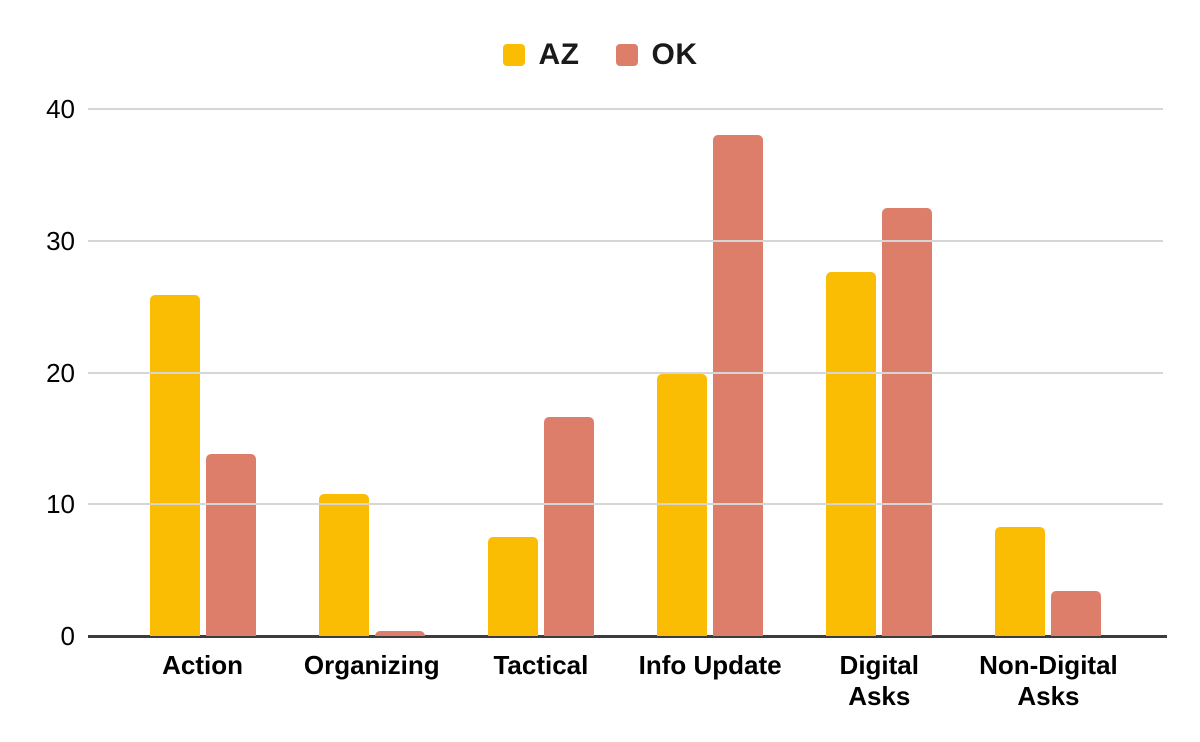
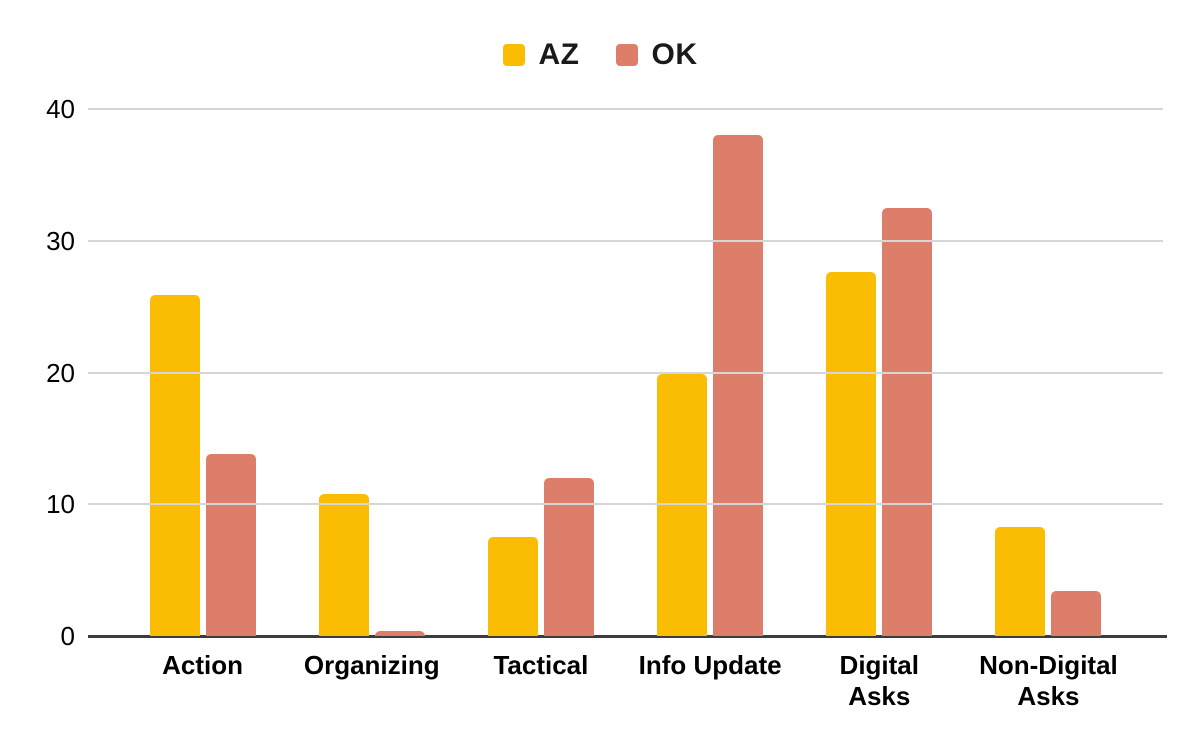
OK/Tactical: 16.6 -> 12.0
